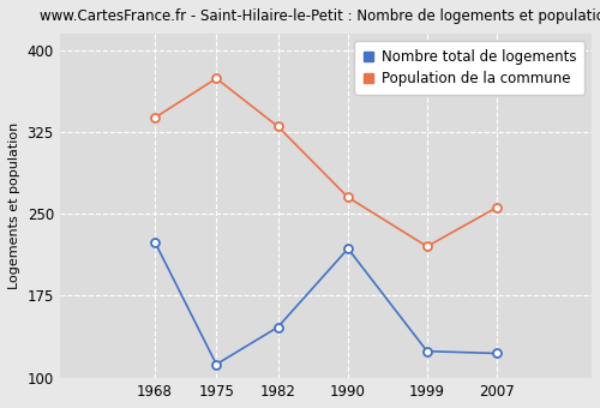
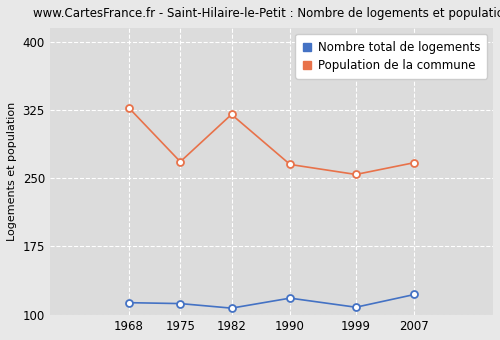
Nombre total de logements/1968: 224 -> 113
Population de la commune/1968: 338 -> 327
Population de la commune/1975: 374 -> 268
Nombre total de logements/1982: 146 -> 107
Population de la commune/1982: 330 -> 320
Nombre total de logements/1990: 218 -> 118
Nombre total de logements/1999: 124 -> 108
Population de la commune/1999: 220 -> 254
Population de la commune/2007: 256 -> 267
